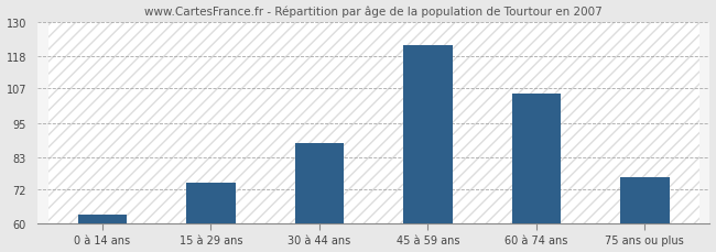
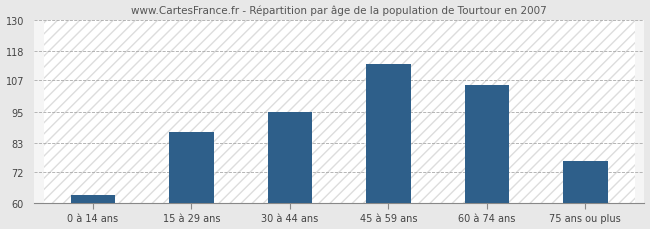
15 à 29 ans: 74 -> 87
30 à 44 ans: 88 -> 95
45 à 59 ans: 122 -> 113
